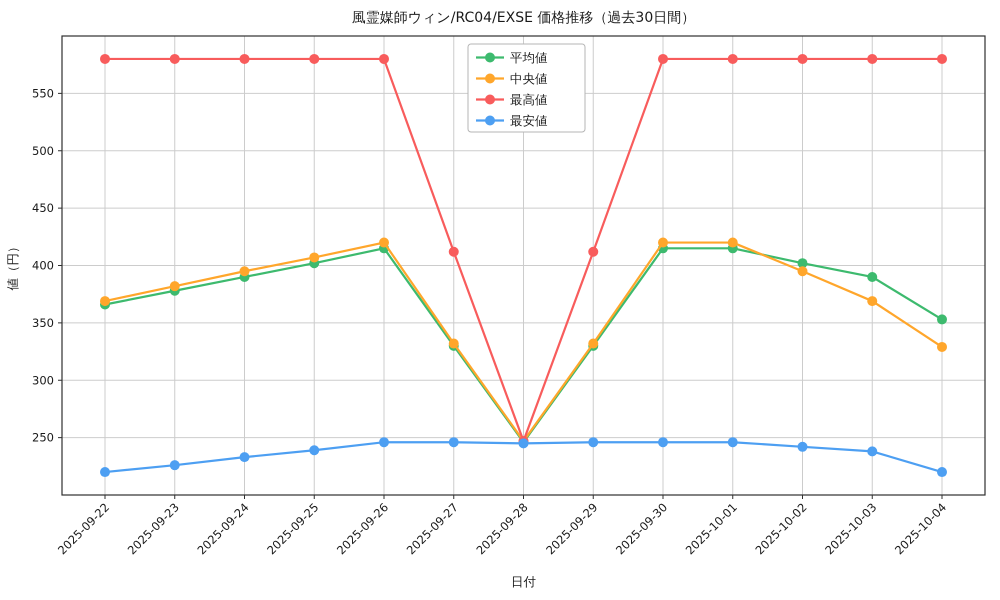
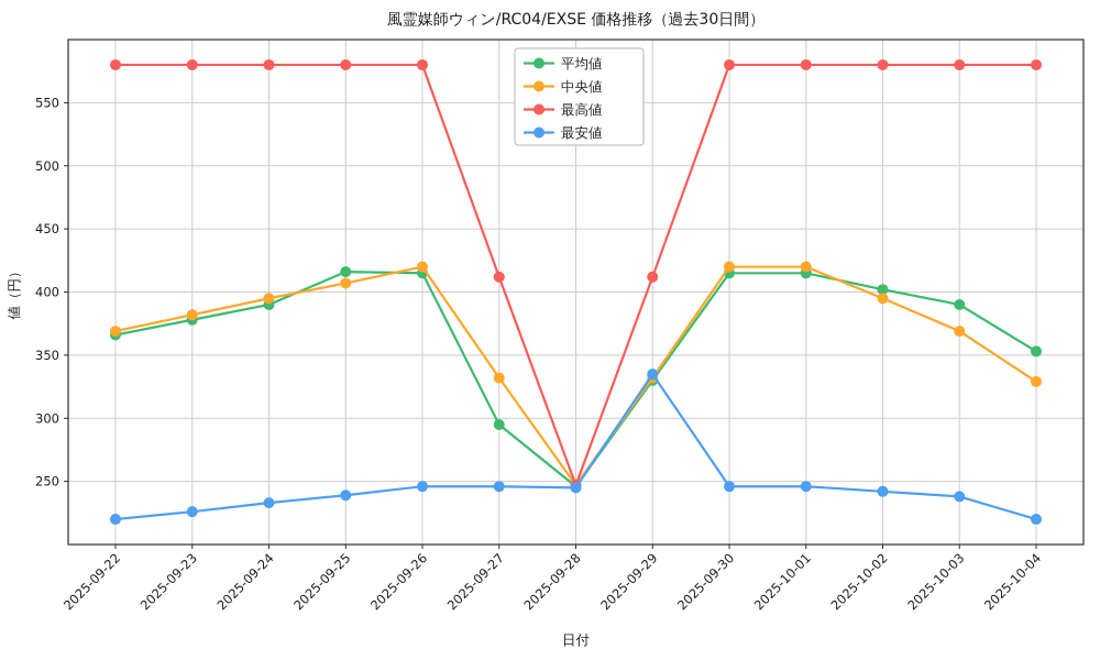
平均値/2025-09-25: 402 -> 416
平均値/2025-09-27: 330 -> 295
最安値/2025-09-29: 246 -> 335
